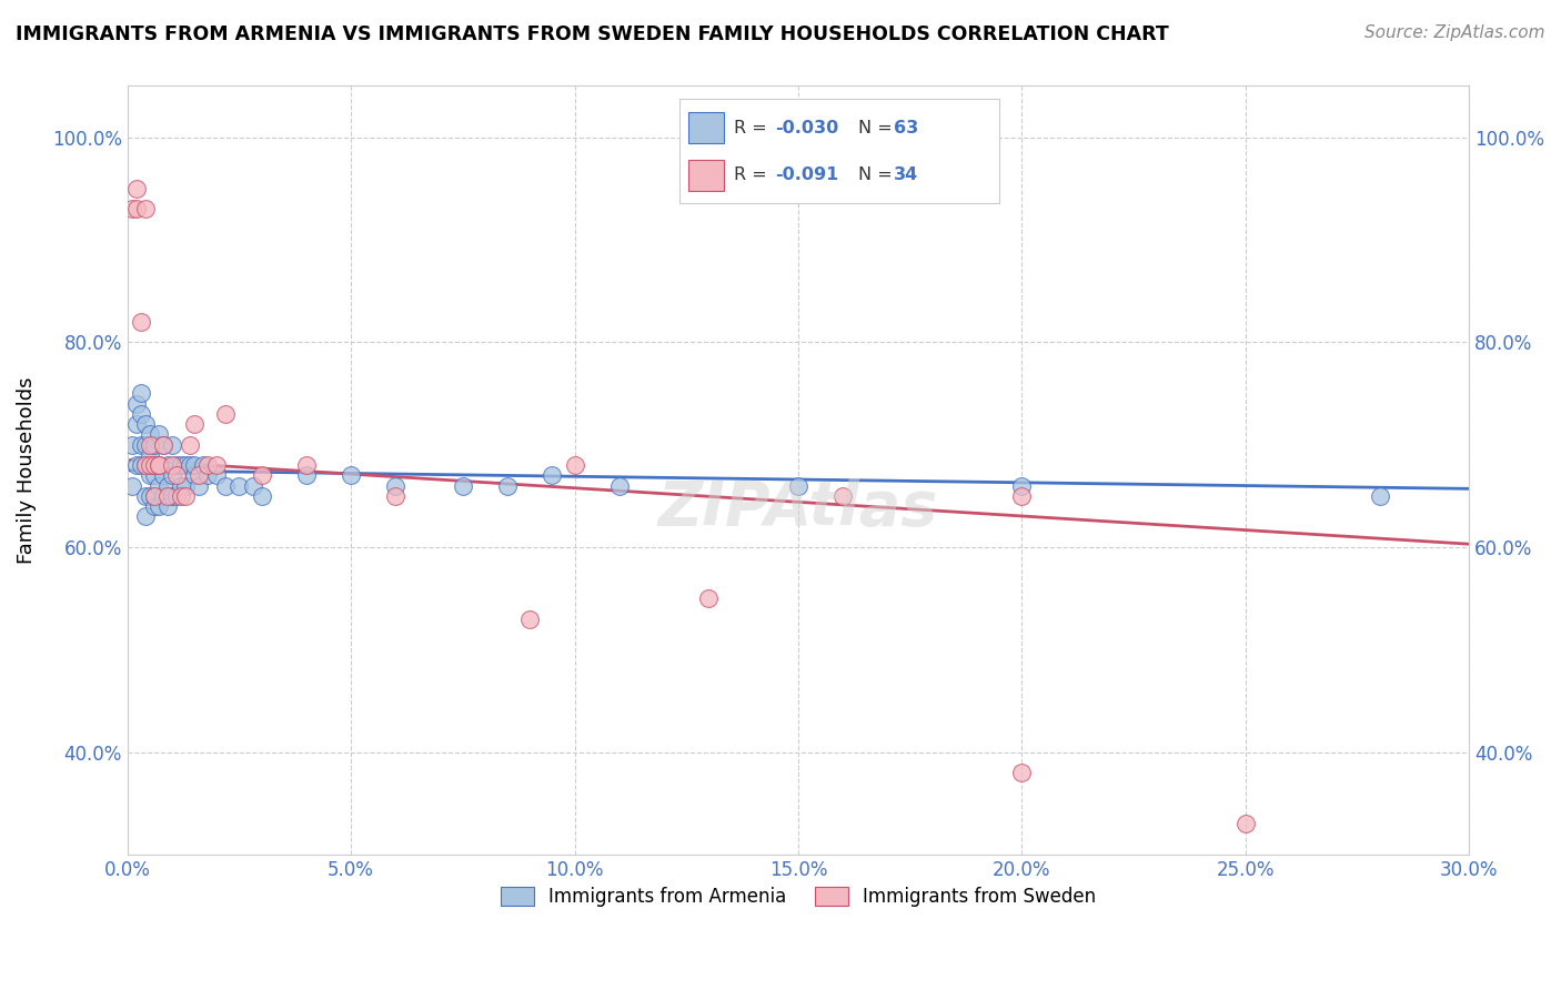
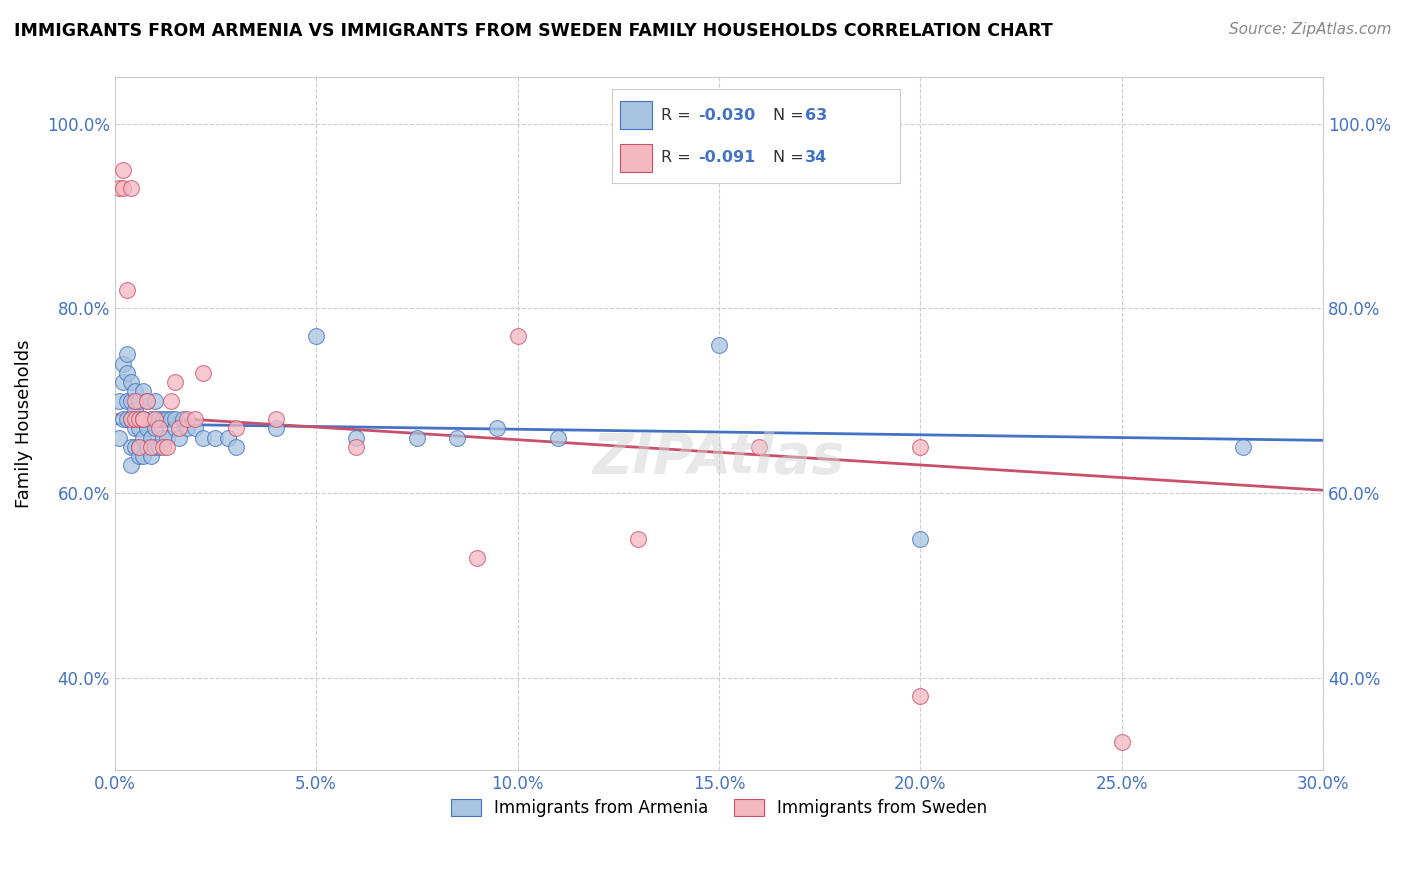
Immigrants from Armenia/5.0%: 67% -> 77%
Immigrants from Sweden/10.0%: 68% -> 77%
Immigrants from Armenia/15.0%: 66% -> 76%
Immigrants from Armenia/20.0%: 66% -> 55%
